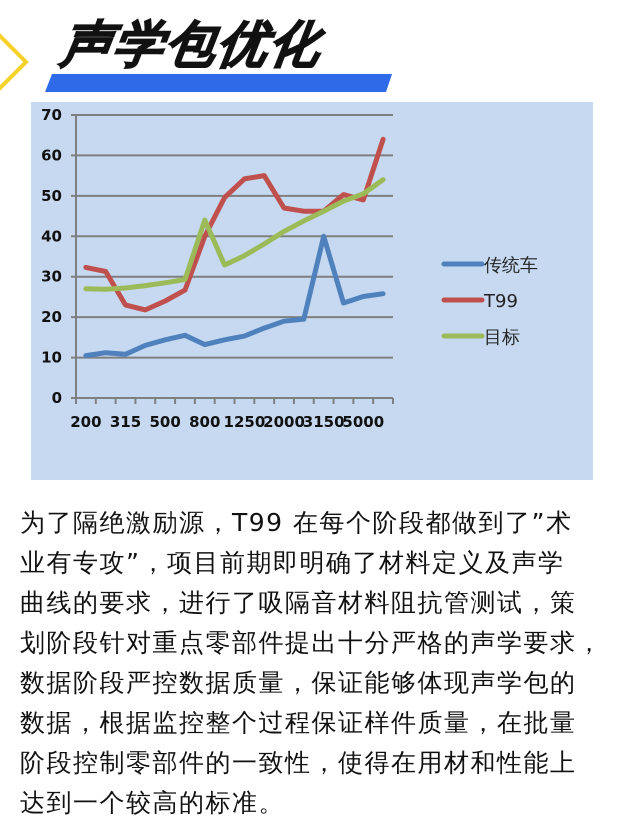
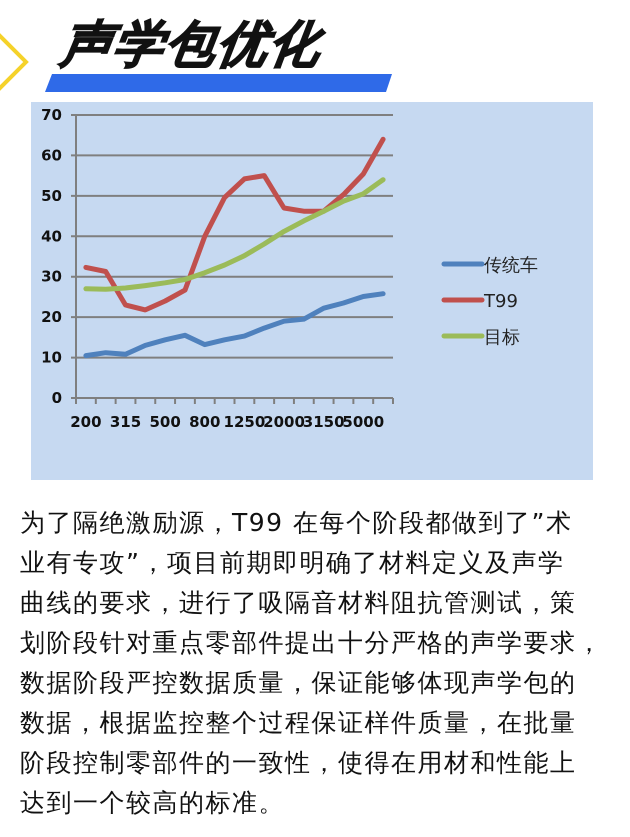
目标/800: 44 -> 31
传统车/3150: 40 -> 22
T99/5000: 49 -> 55
